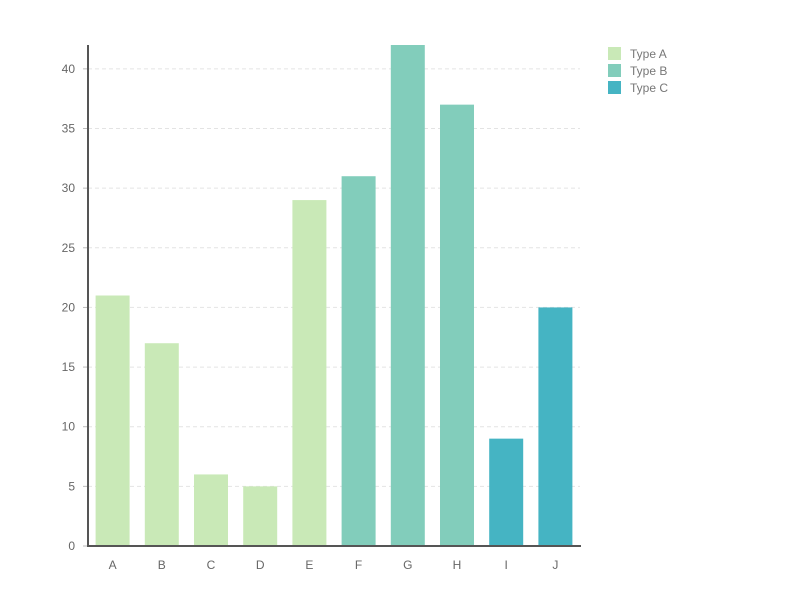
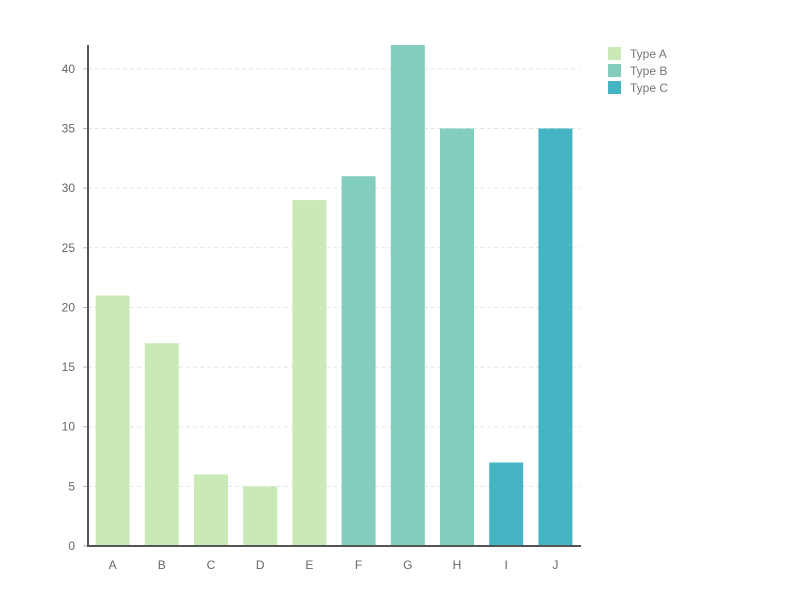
H: 37 -> 35
I: 9 -> 7
J: 20 -> 35
